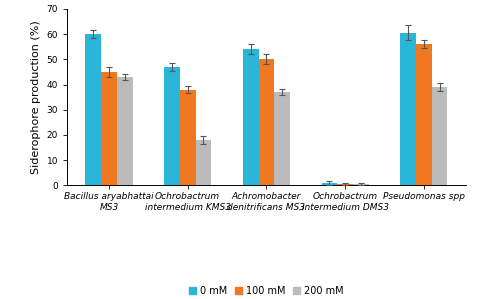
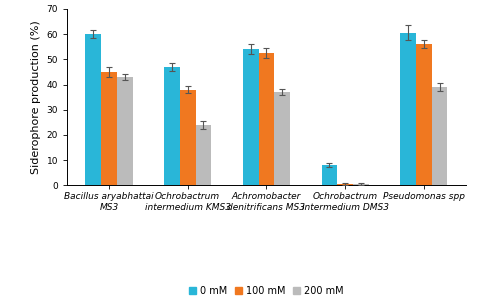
200 mM/Ochrobactrum intermedium KMS3: 18.0 -> 24.0
100 mM/Achromobacter denitrificans MS3: 50.0 -> 52.5
0 mM/Ochrobactrum intermedium DMS3: 1.0 -> 8.0
